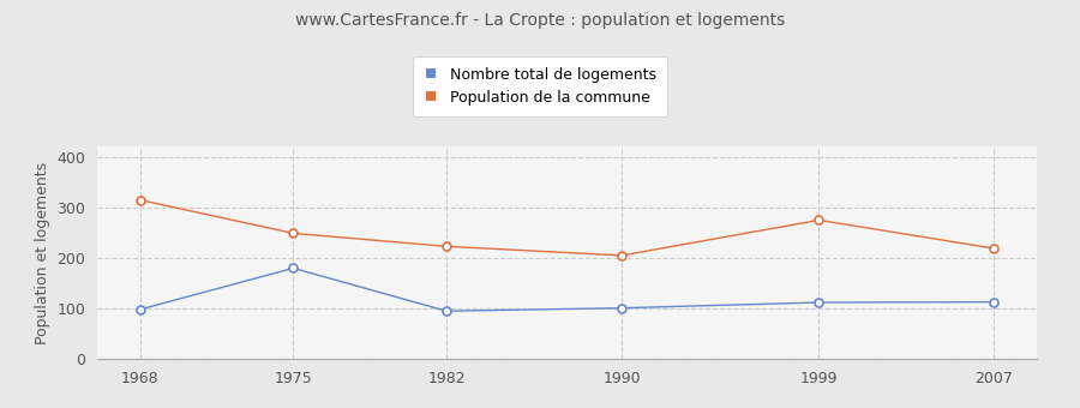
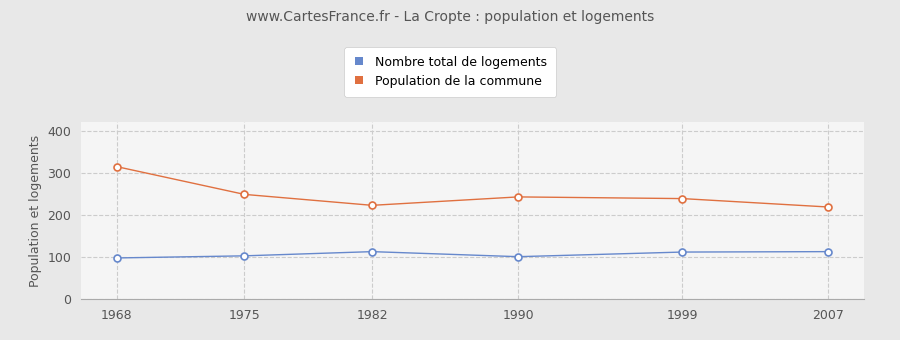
Nombre total de logements/1975: 180 -> 103
Nombre total de logements/1982: 95 -> 113
Population de la commune/1990: 205 -> 243
Population de la commune/1999: 275 -> 239
